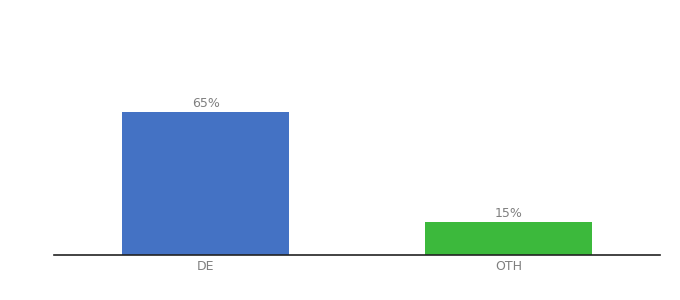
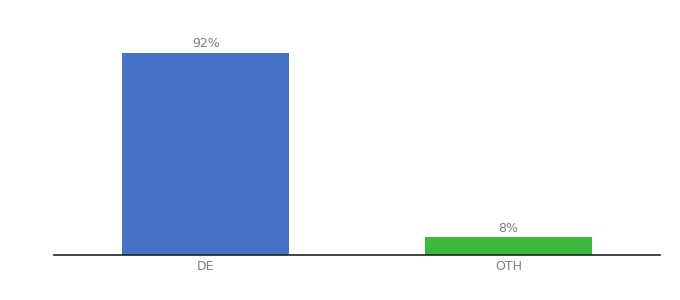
DE: 65% -> 92%
OTH: 15% -> 8%
